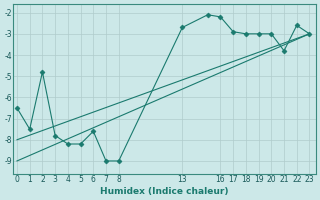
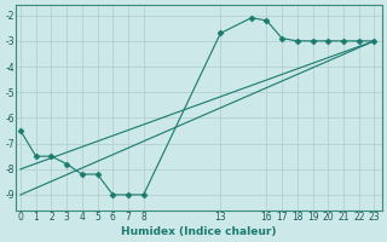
2: -4.8 -> -7.5
6: -7.6 -> -9.0
21: -3.8 -> -3.0
22: -2.6 -> -3.0
